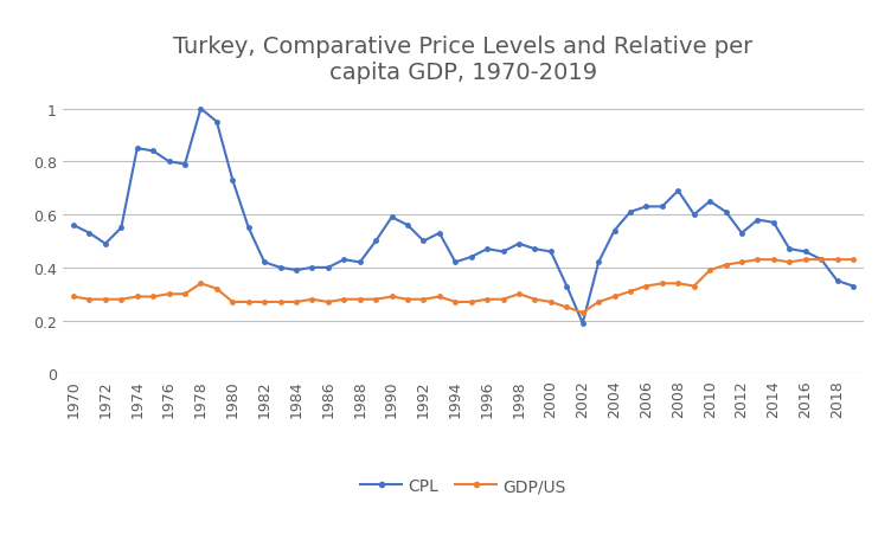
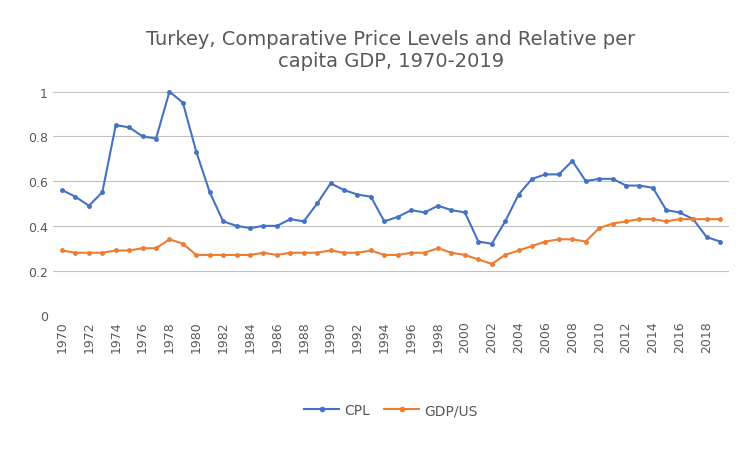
CPL/1992: 0.50 -> 0.54
CPL/2002: 0.19 -> 0.32
CPL/2010: 0.65 -> 0.61
CPL/2012: 0.53 -> 0.58
